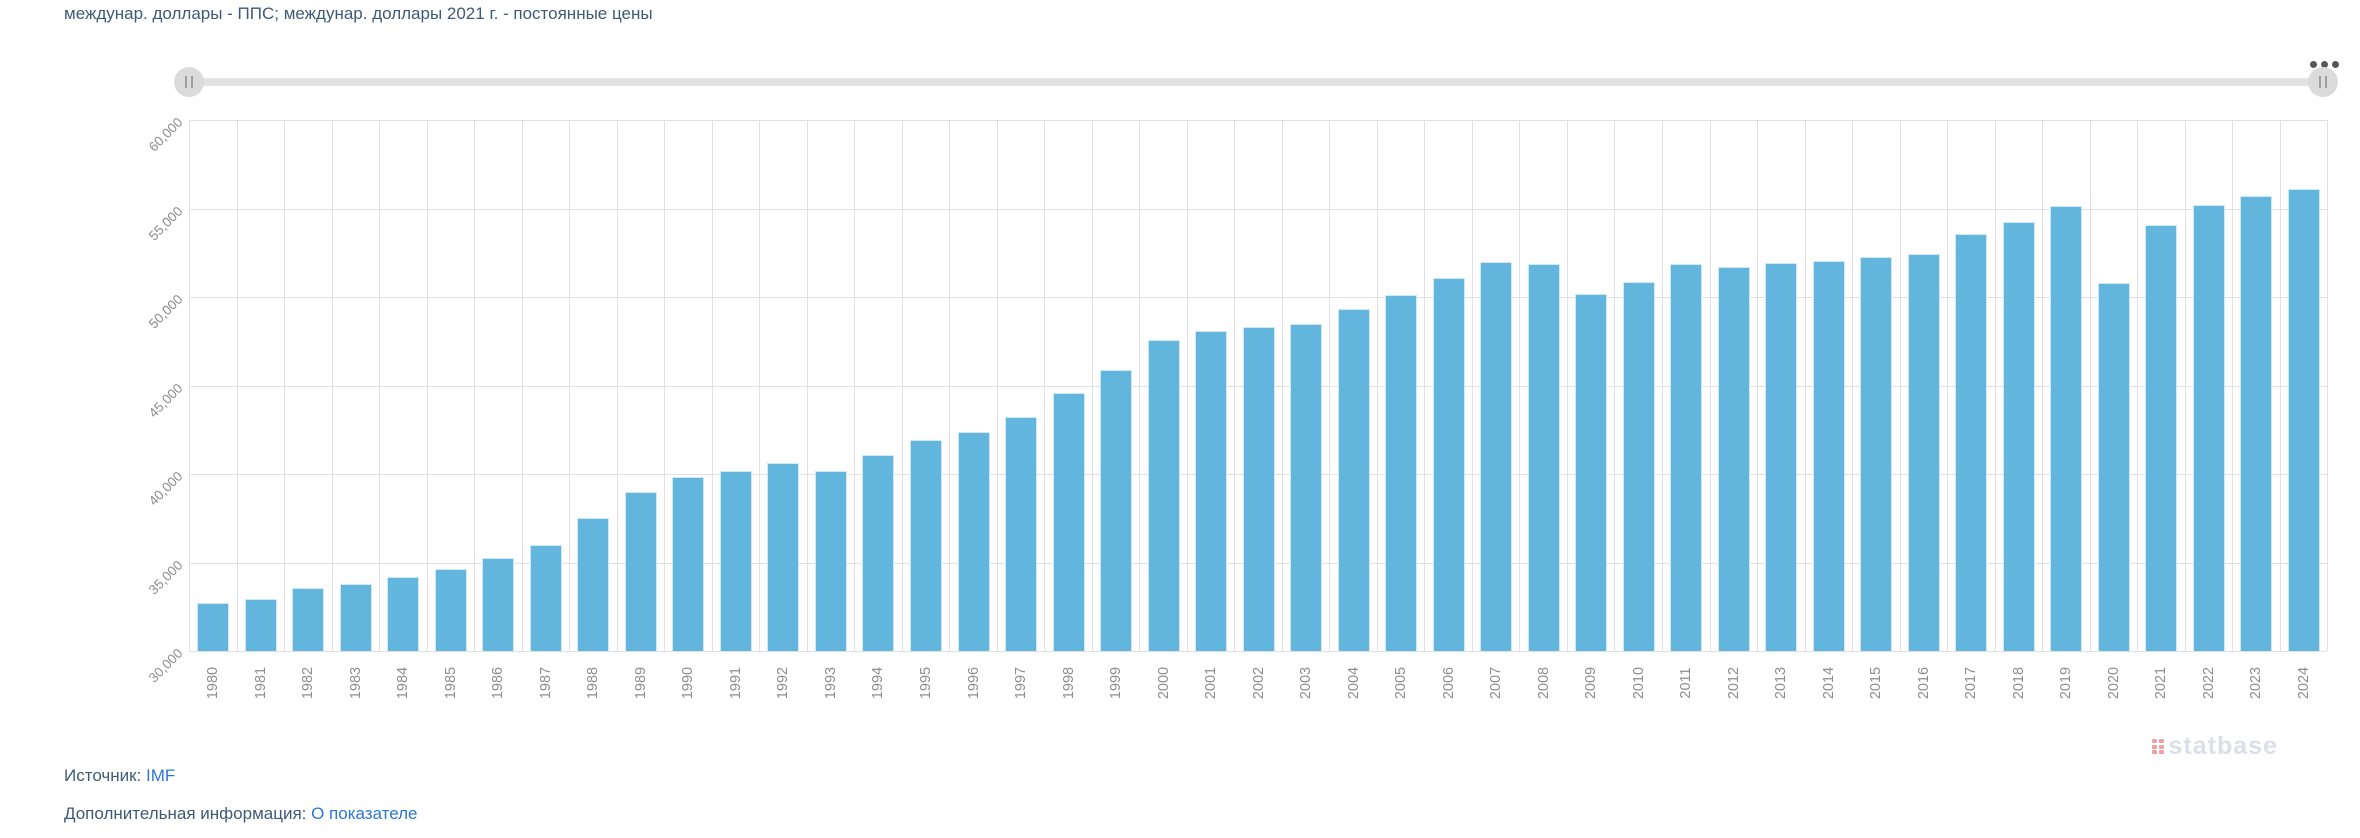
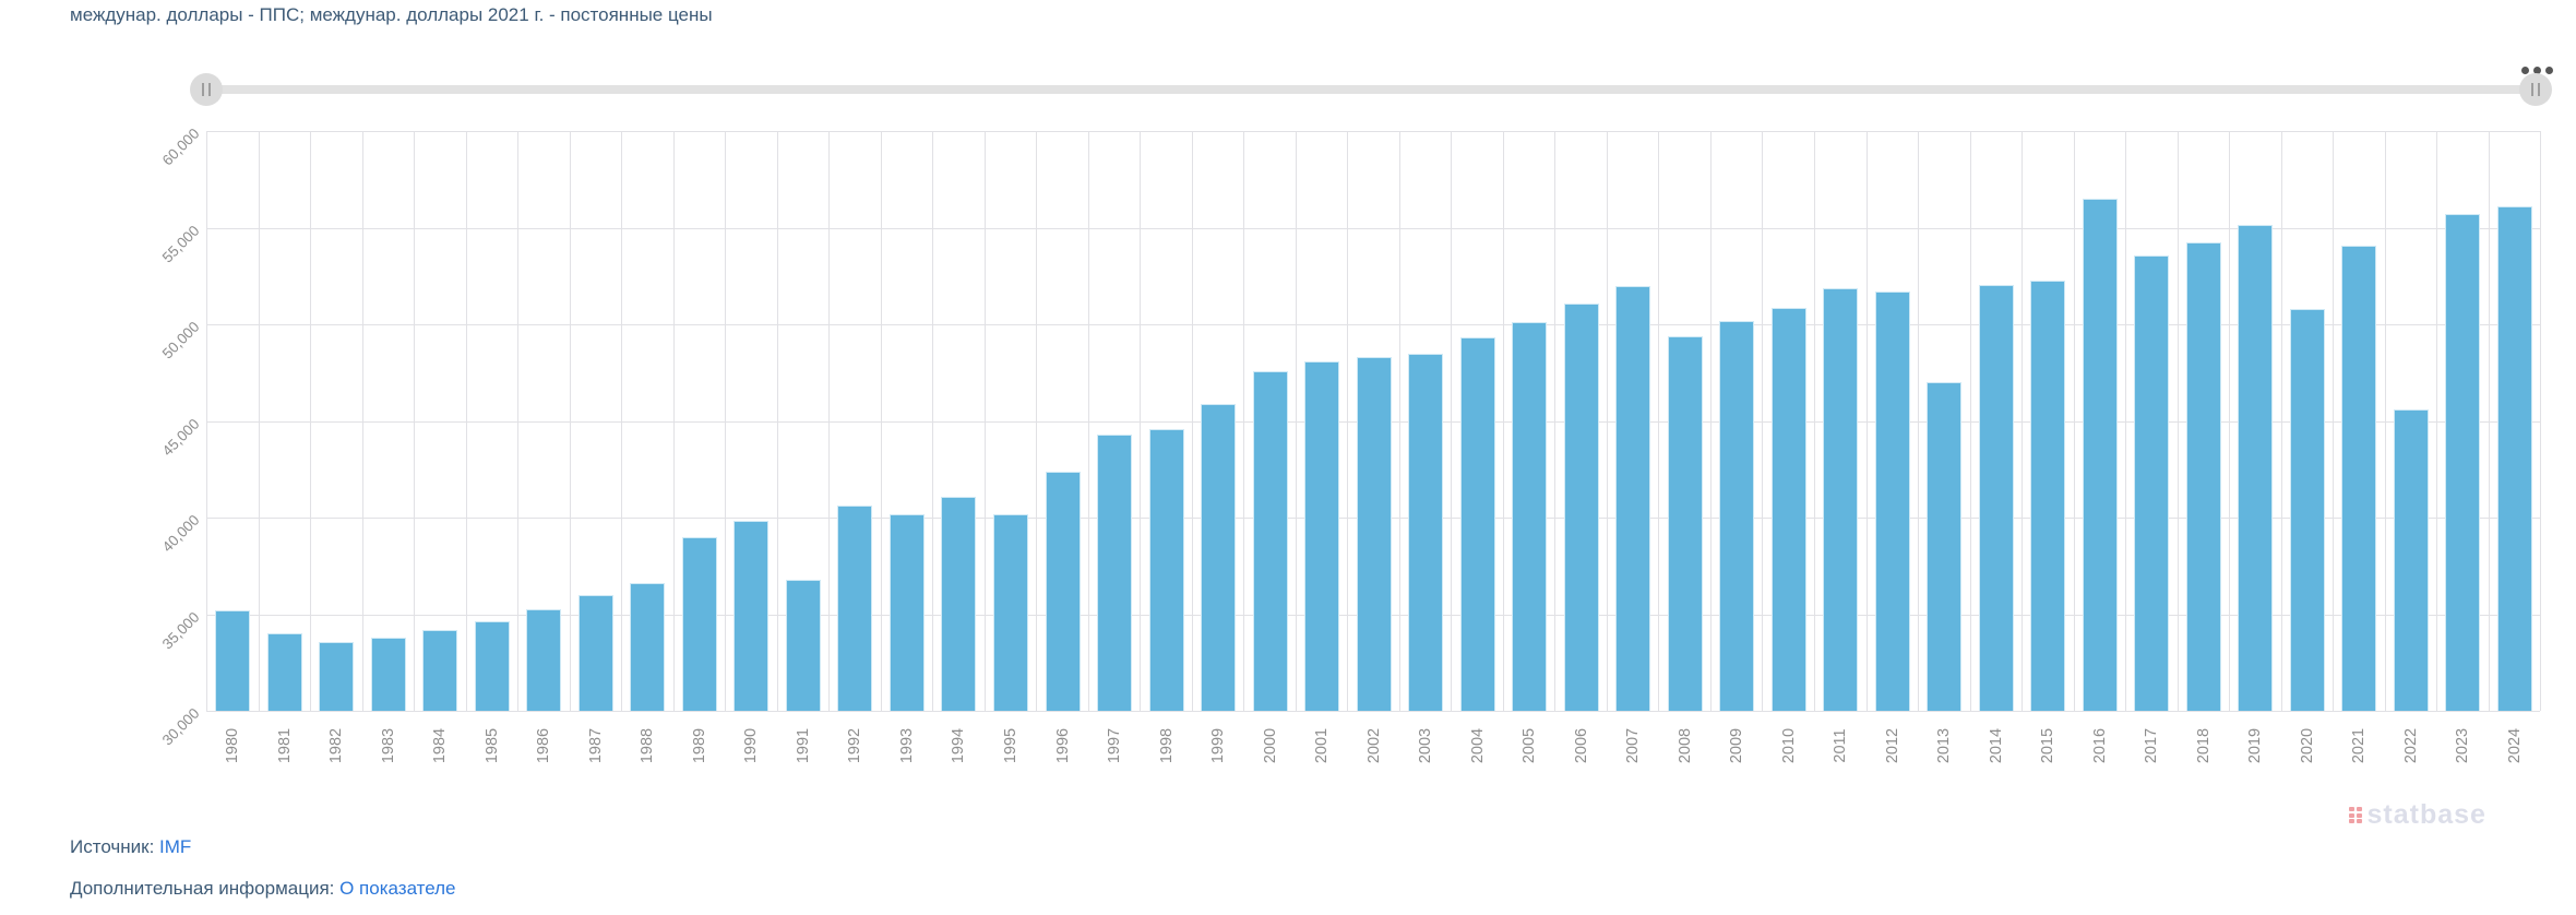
1980: 32700 -> 35200
1981: 33000 -> 34000
1988: 37500 -> 36600
1991: 40200 -> 36800
1995: 41900 -> 40200
1997: 43200 -> 44300
2008: 51800 -> 49400
2013: 52000 -> 47000
2016: 52400 -> 56500
2022: 55200 -> 45600
